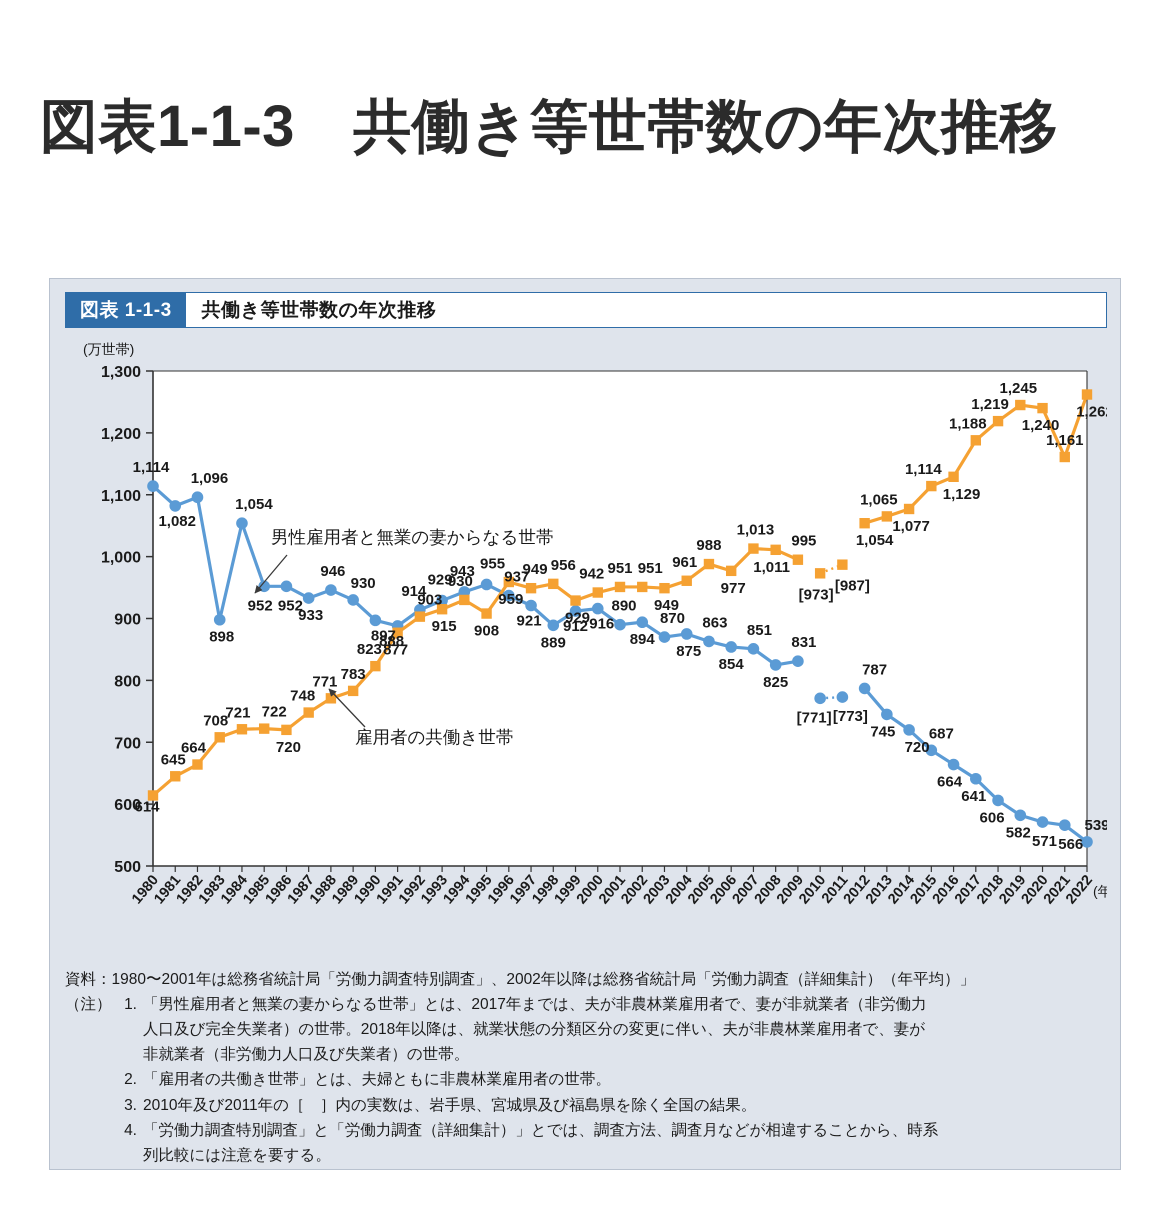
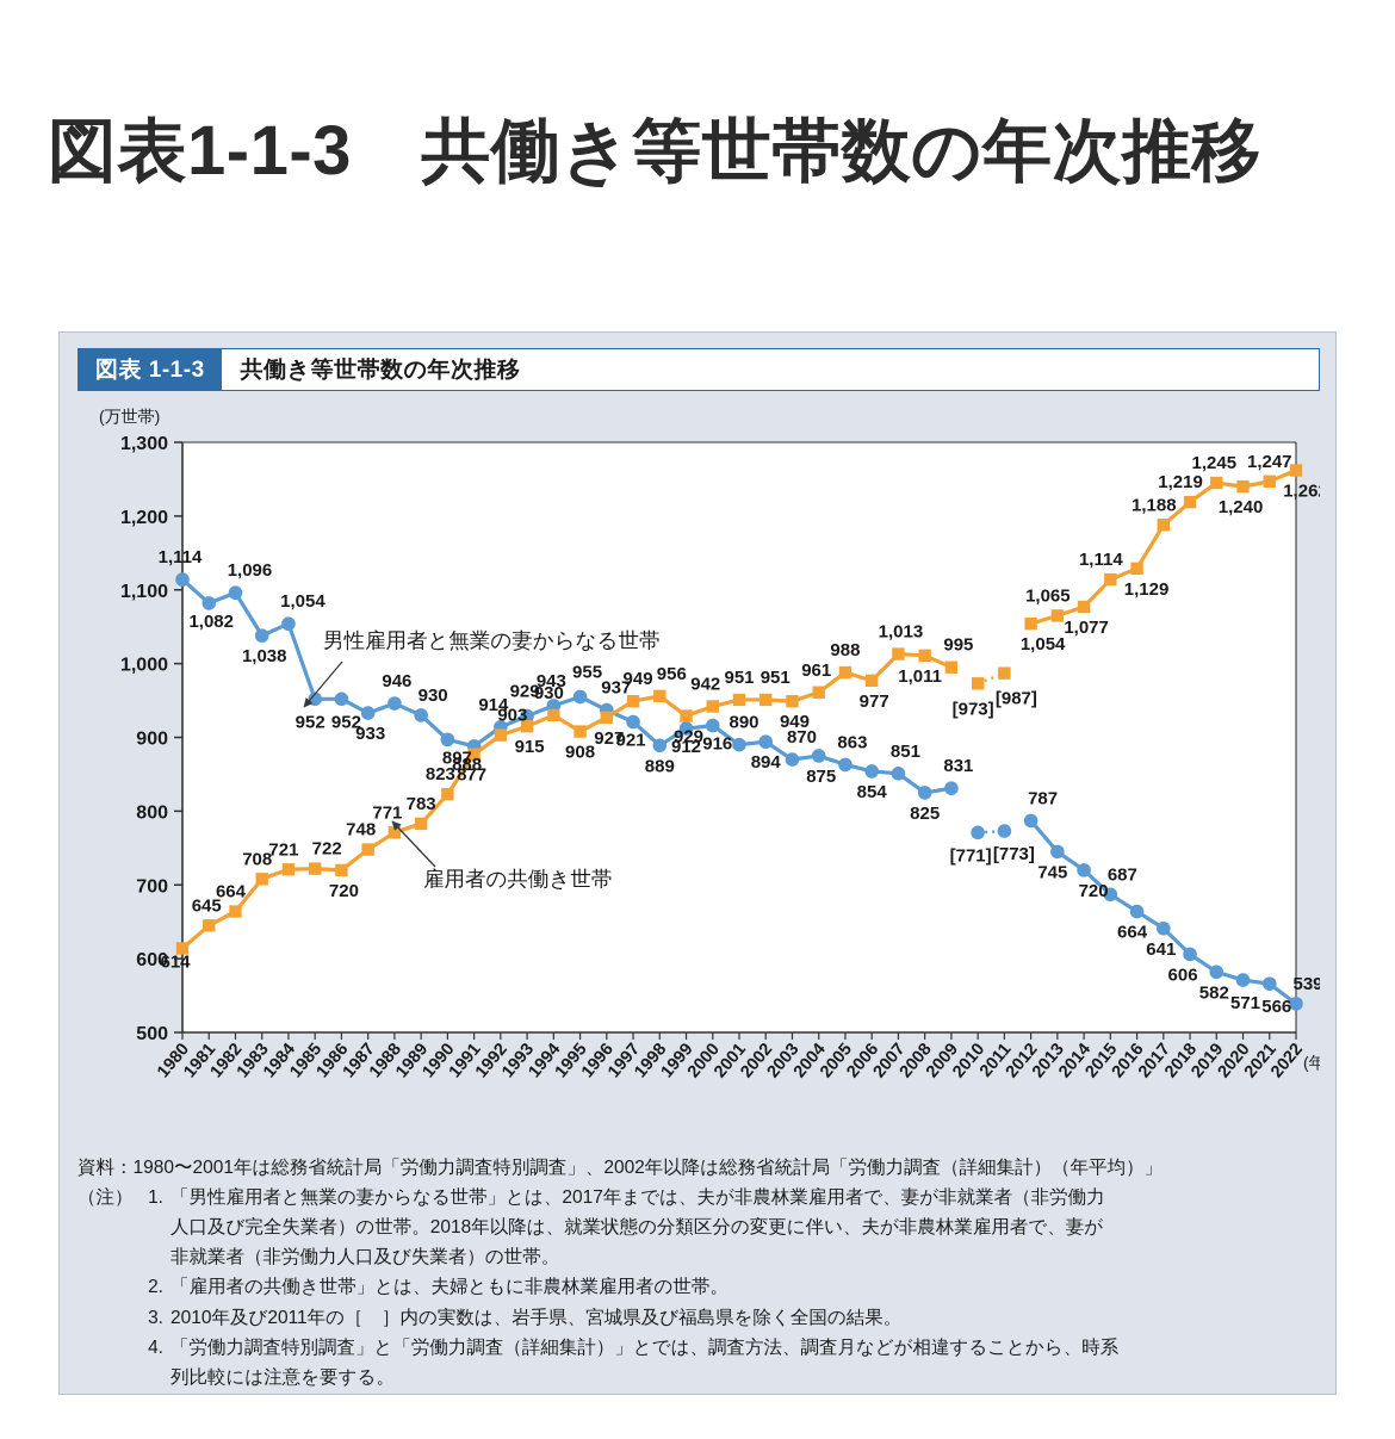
男性雇用者と無業の妻からなる世帯/1983: 898 -> 1,038
雇用者の共働き世帯/1996: 959 -> 927
雇用者の共働き世帯/2021: 1,161 -> 1,247
